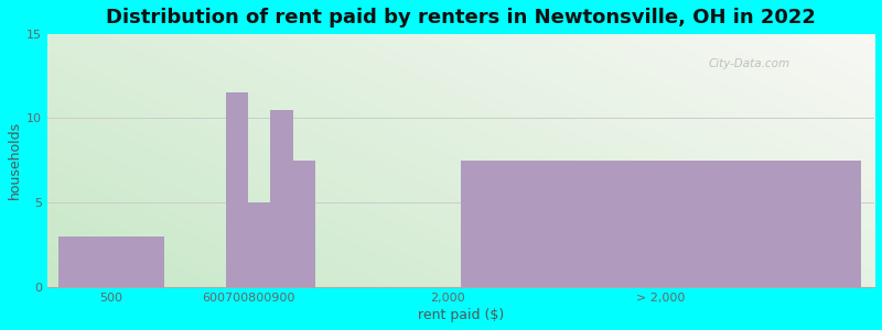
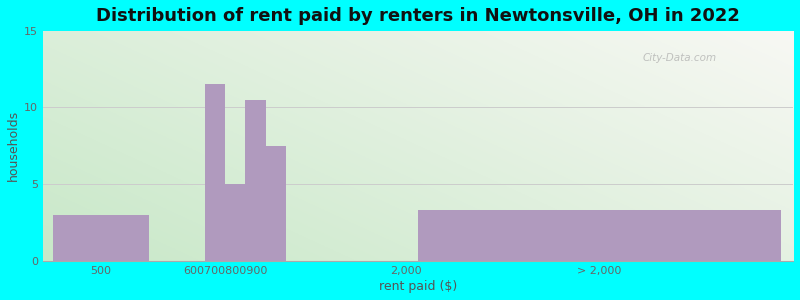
> 2,000: 7.5 -> 3.3
